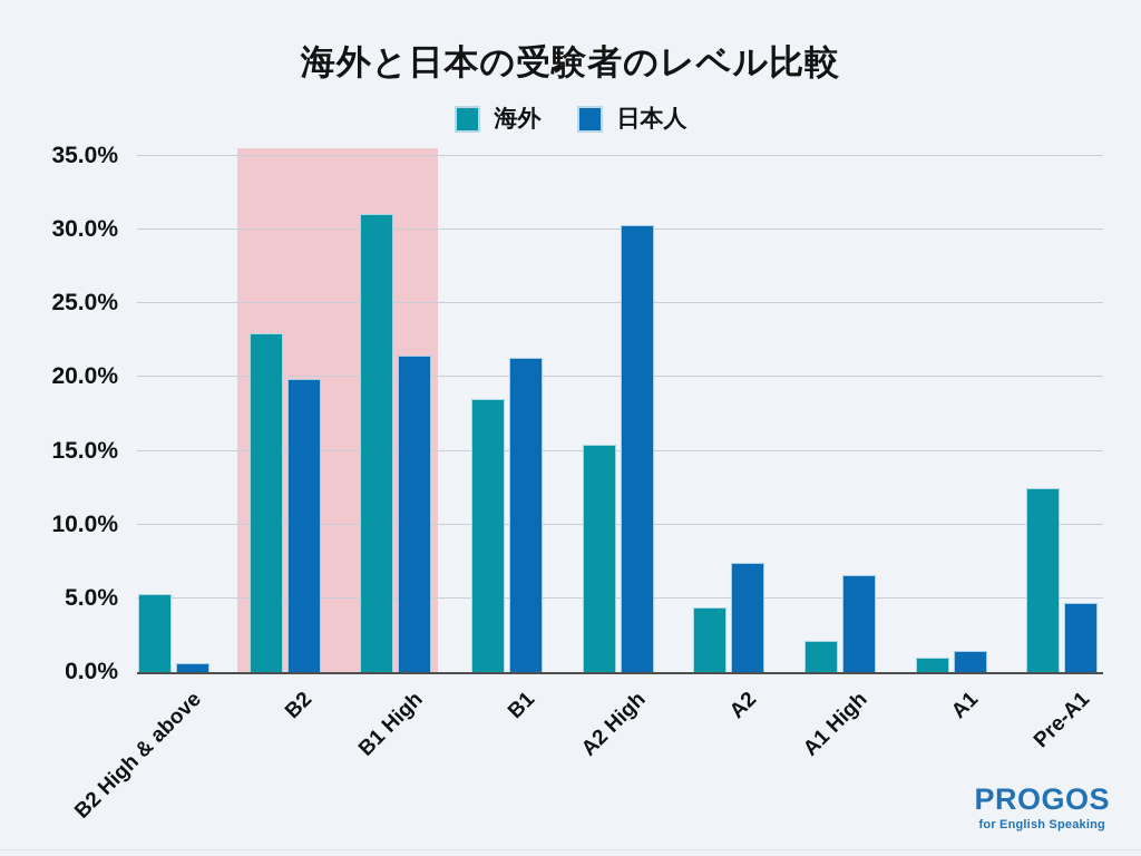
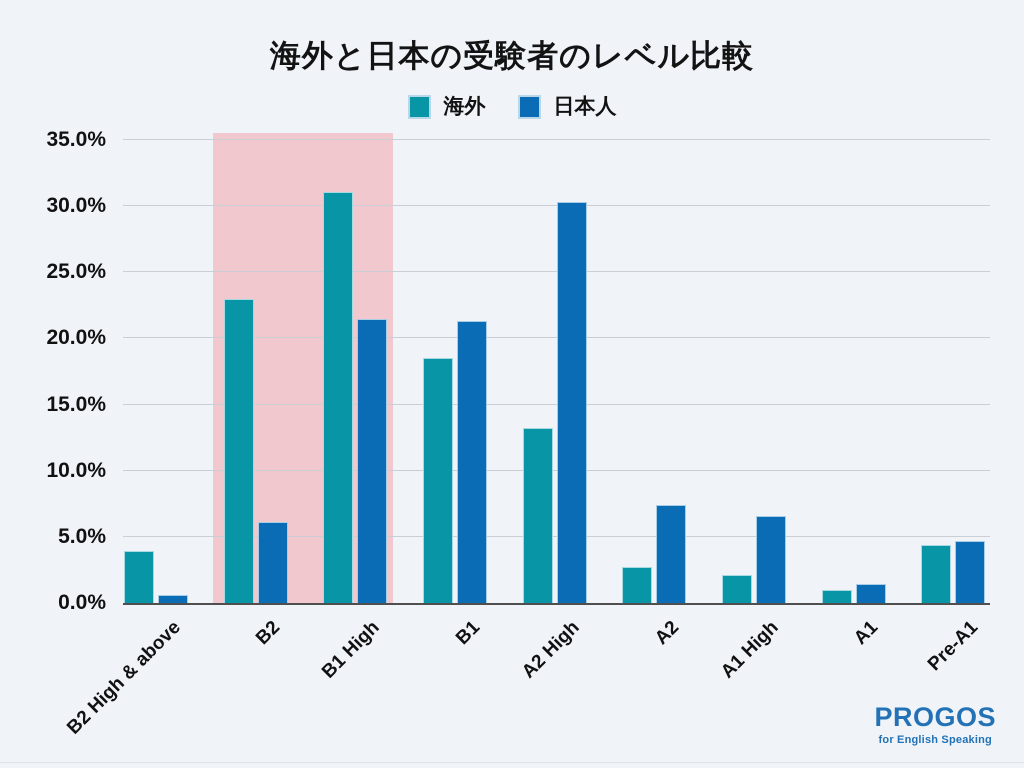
海外/B2 High & above: 5.3% -> 3.9%
日本人/B2: 19.9% -> 6.1%
海外/A2 High: 15.4% -> 13.2%
海外/A2: 4.4% -> 2.7%
海外/Pre-A1: 12.5% -> 4.4%
